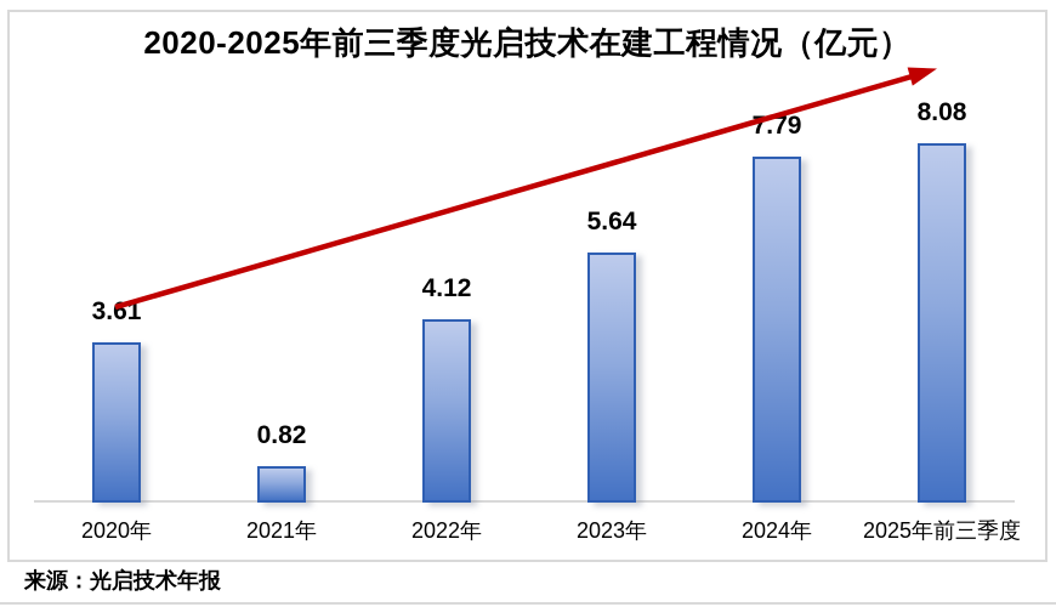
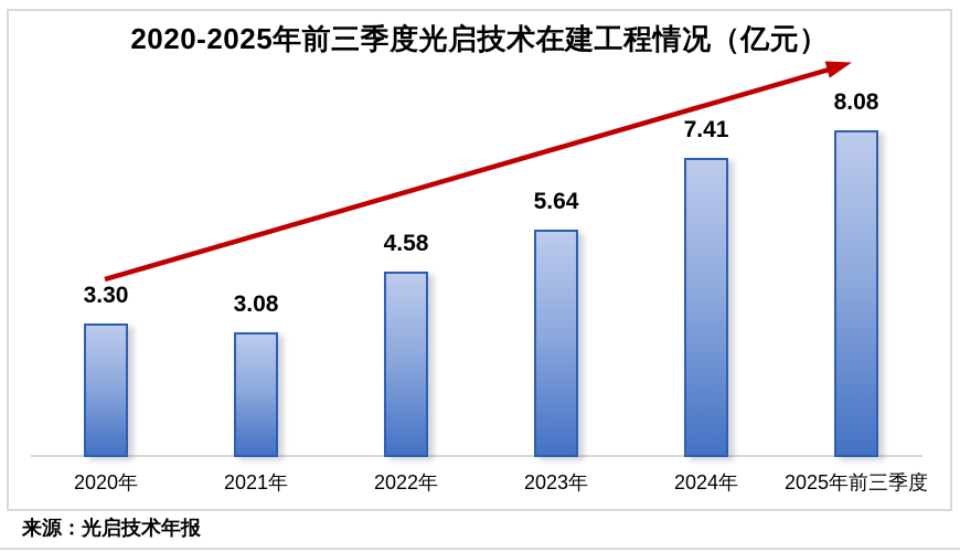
2020年: 3.61 -> 3.30
2021年: 0.82 -> 3.08
2022年: 4.12 -> 4.58
2024年: 7.79 -> 7.41
